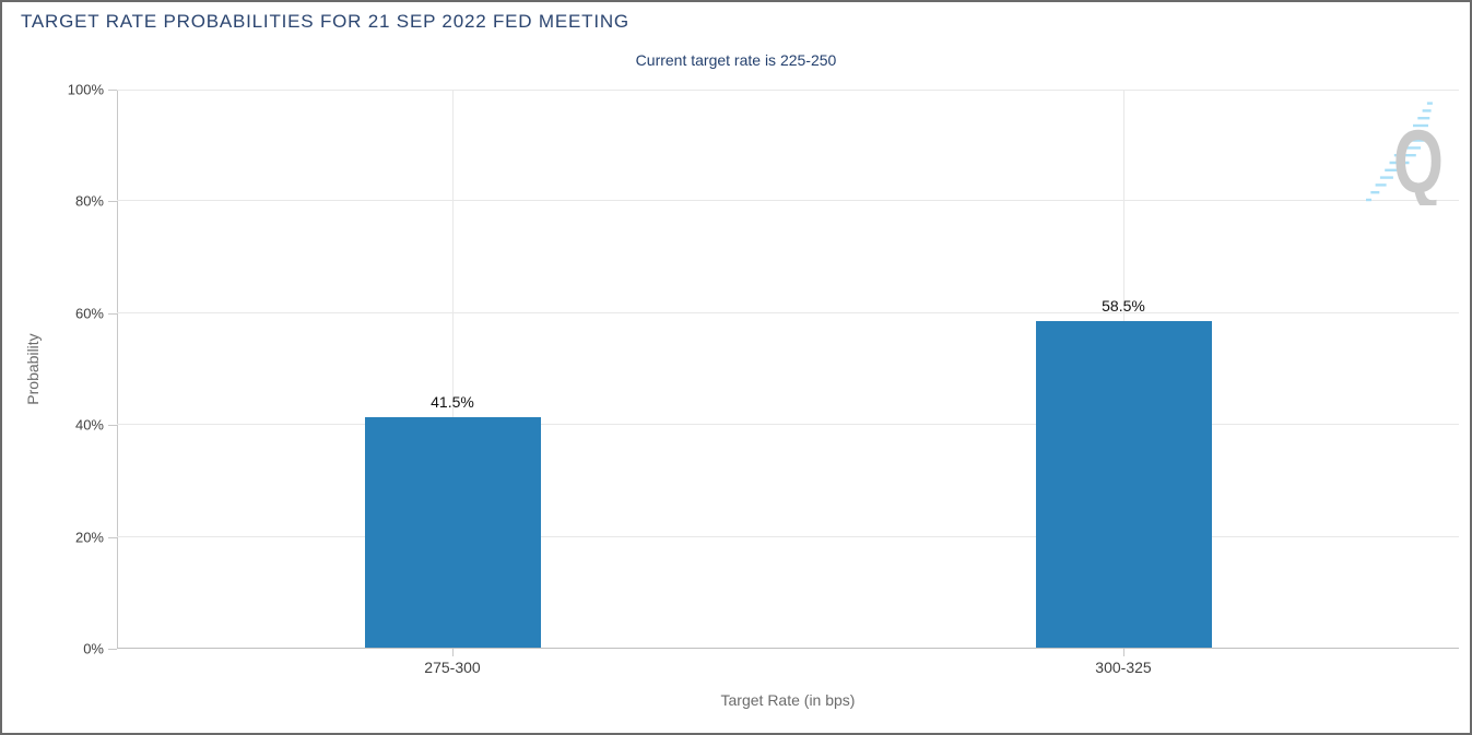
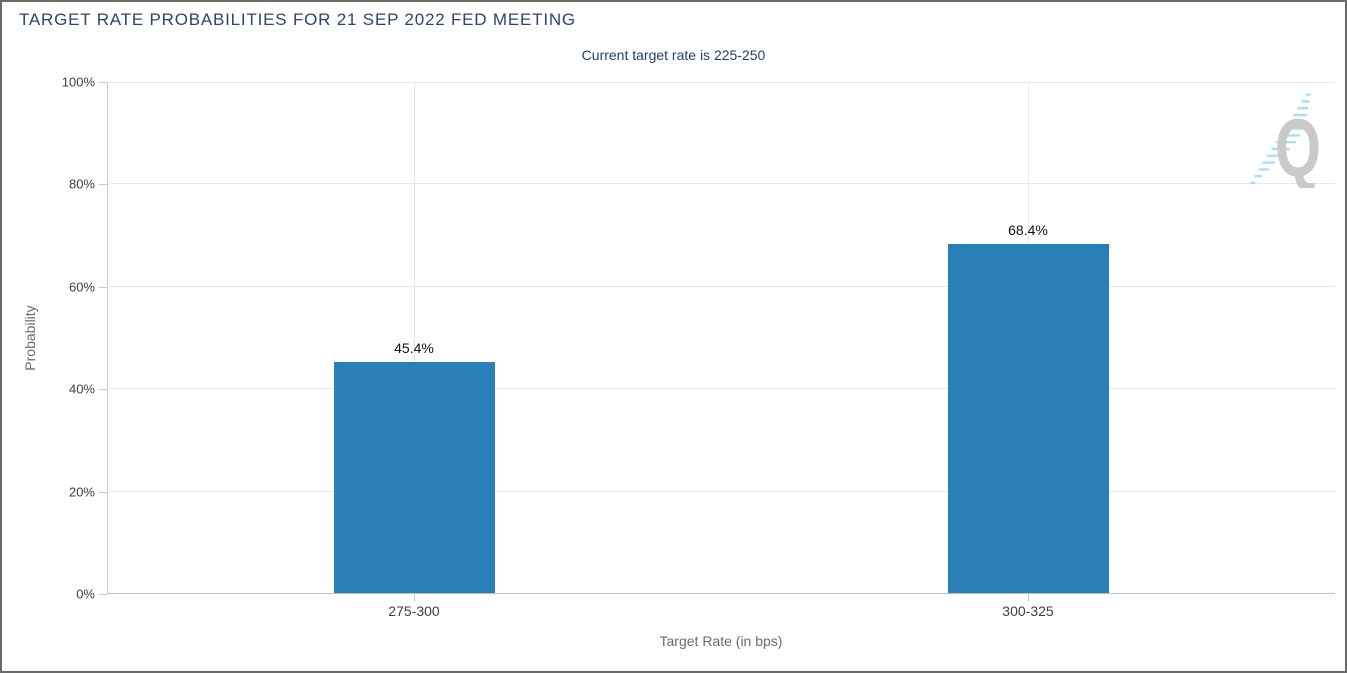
275-300: 41.5% -> 45.4%
300-325: 58.5% -> 68.4%
